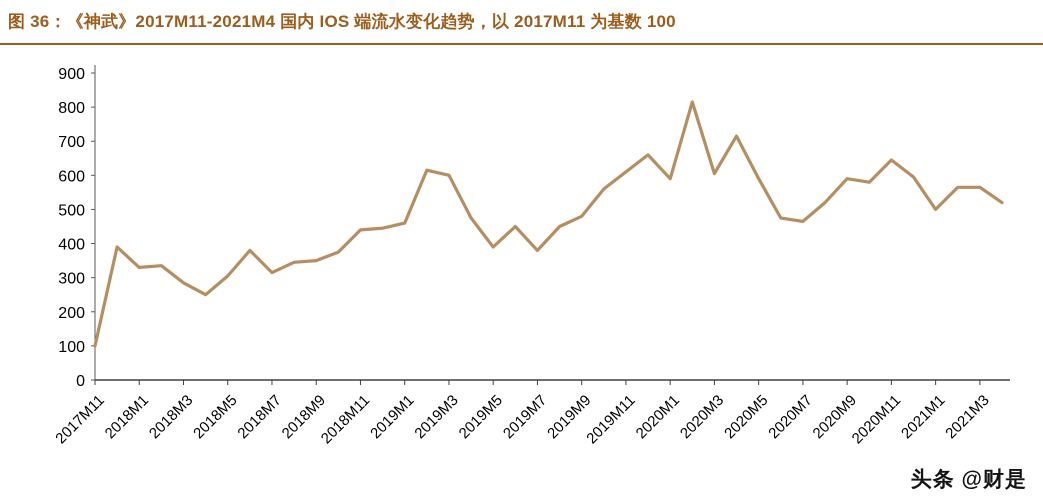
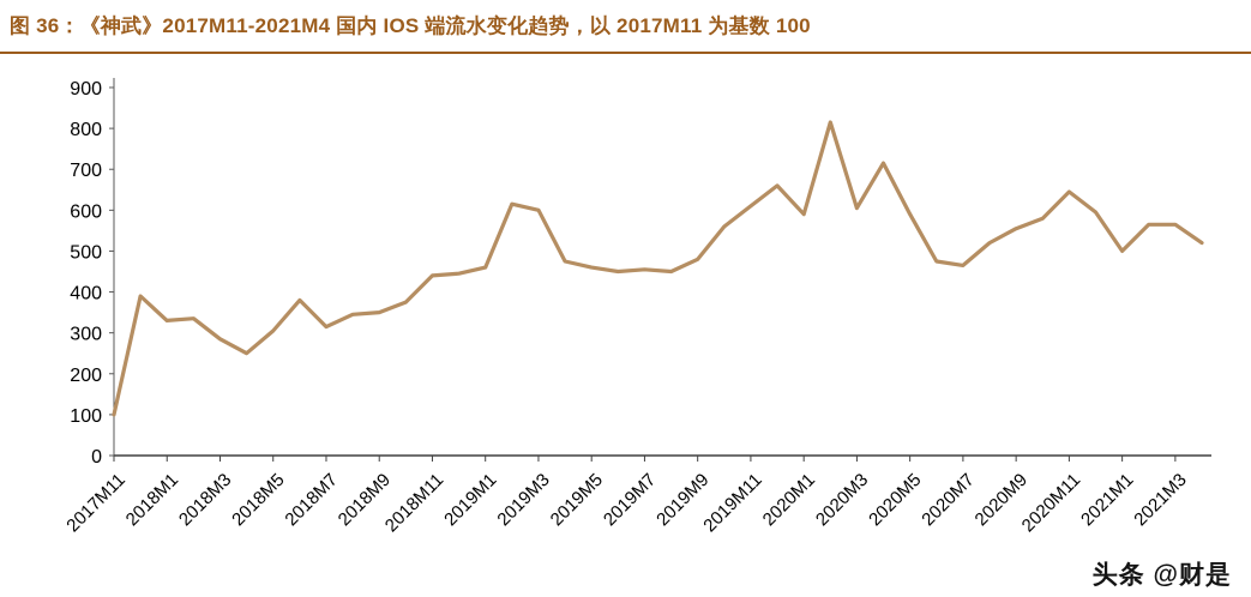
2019M5: 390 -> 460
2019M7: 380 -> 460
2020M9: 590 -> 560
